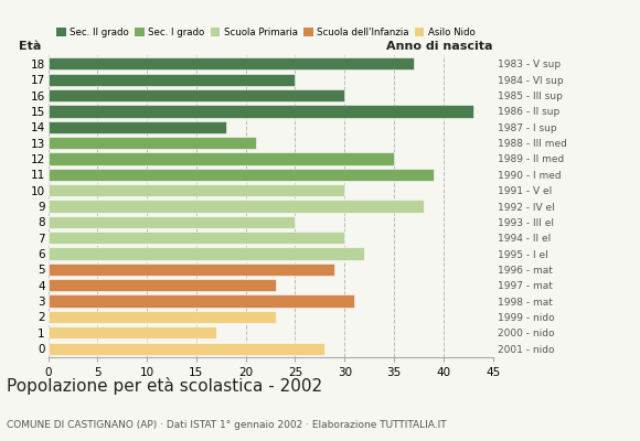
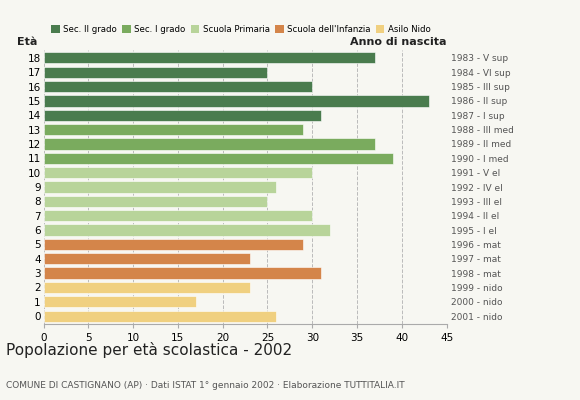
14: 18 -> 31
13: 21 -> 29
12: 35 -> 37
9: 38 -> 26
0: 28 -> 26
